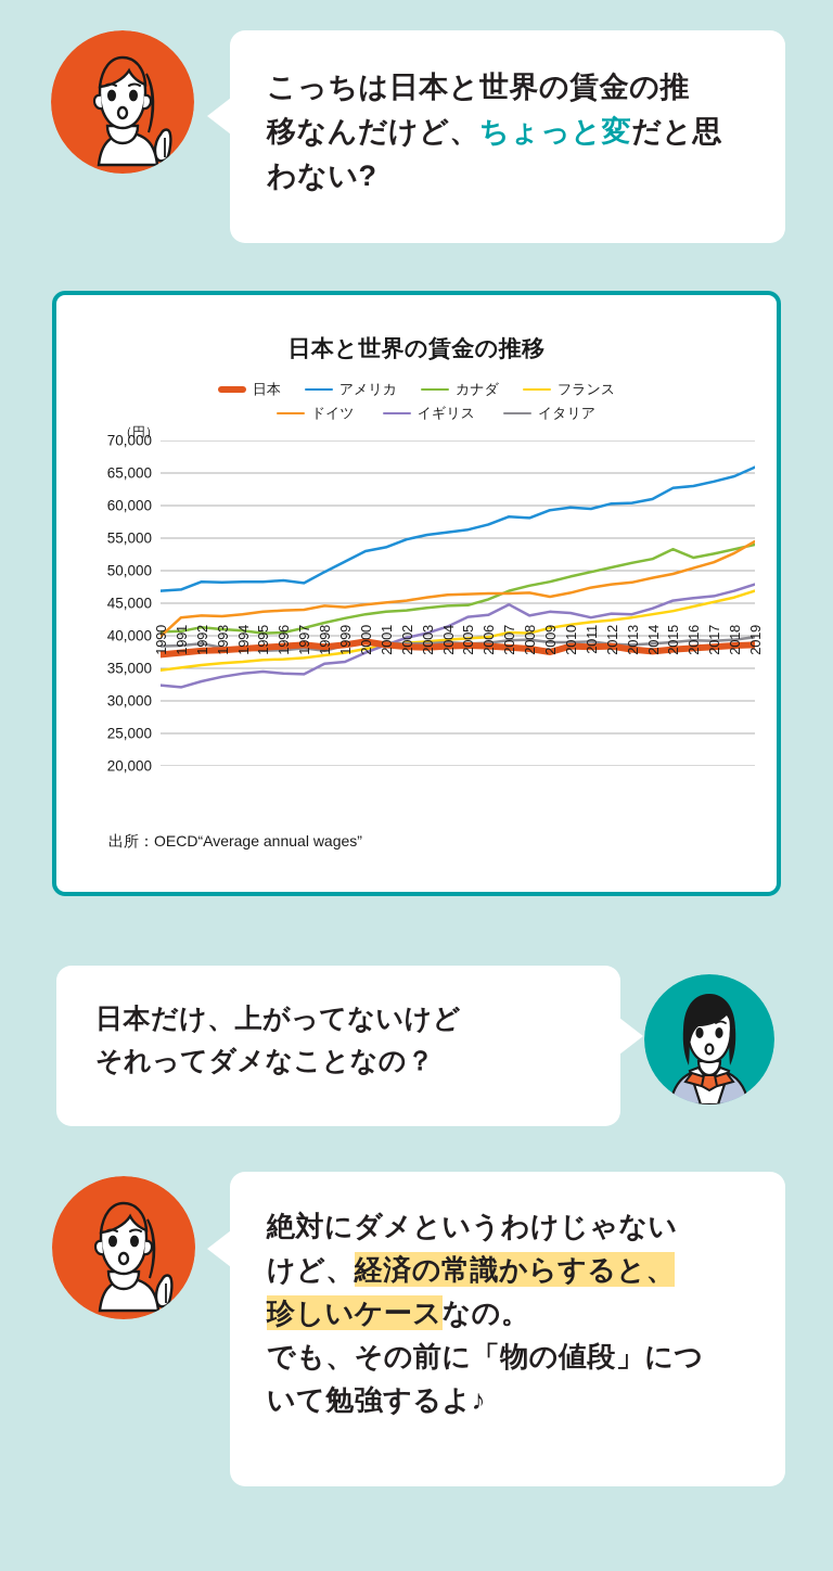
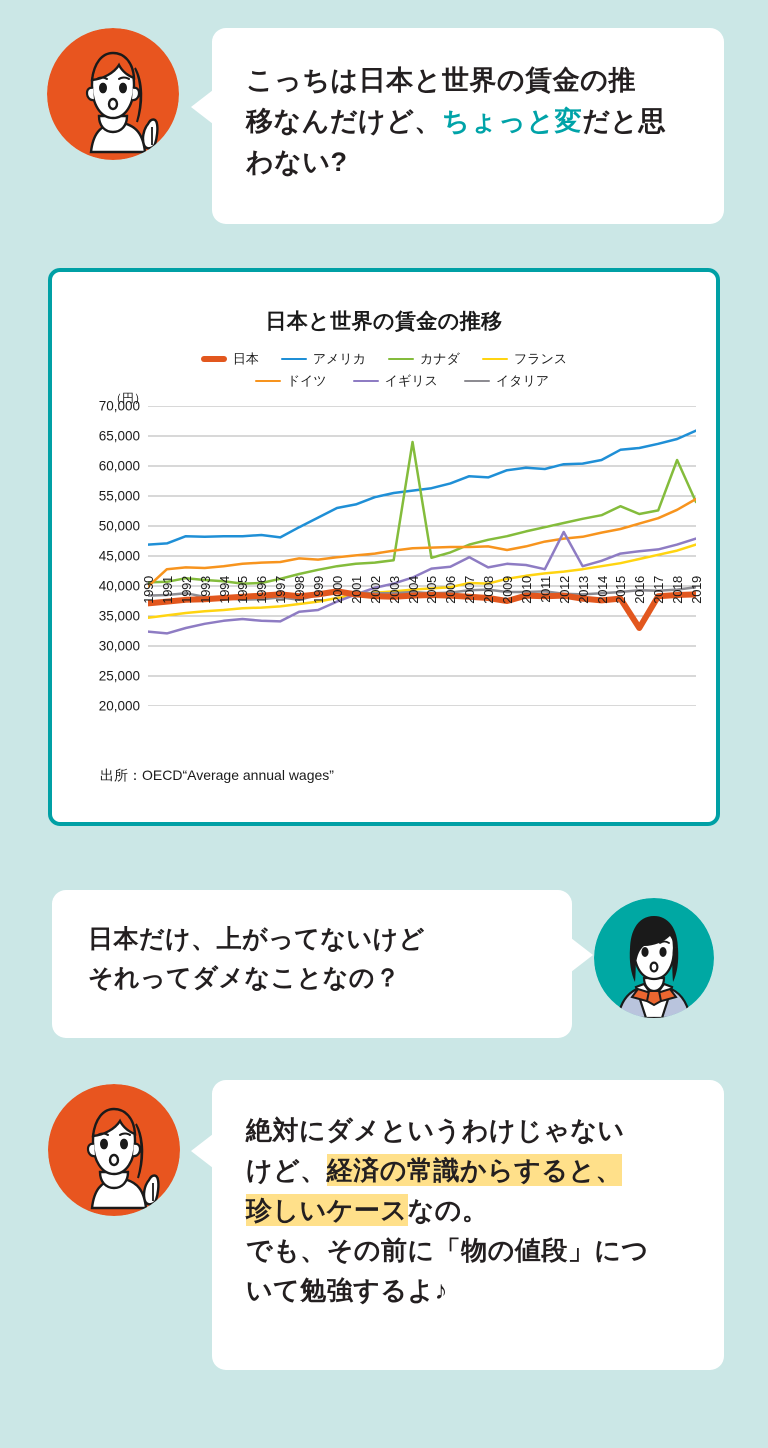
カナダ/2004: 45000 -> 64000
イギリス/2012: 43000 -> 49000
日本/2016: 38000 -> 33000
カナダ/2018: 53000 -> 61000
